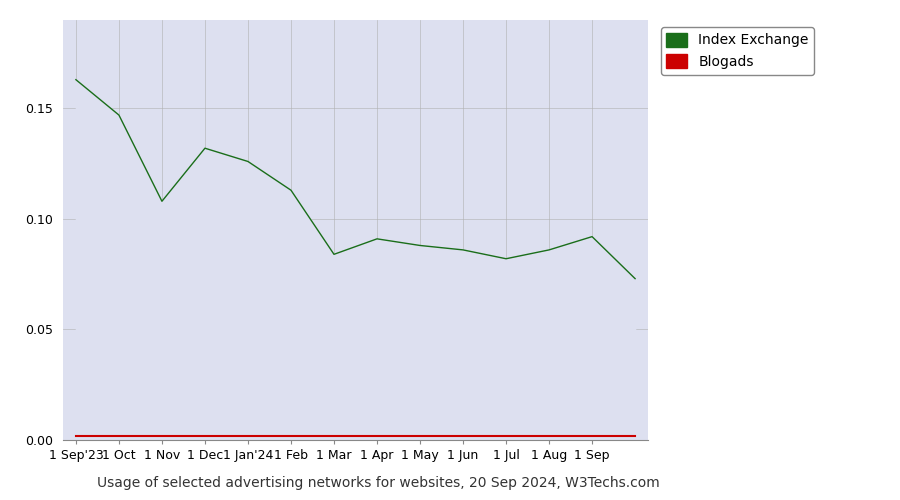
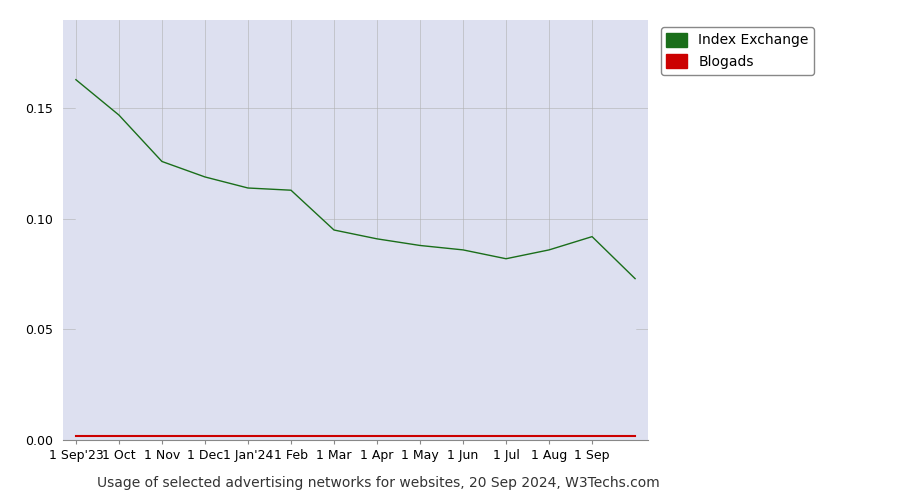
Index Exchange/1 Nov: 0.108 -> 0.126
Index Exchange/1 Dec: 0.132 -> 0.119
Index Exchange/1 Jan'24: 0.126 -> 0.114
Index Exchange/1 Mar: 0.084 -> 0.095
